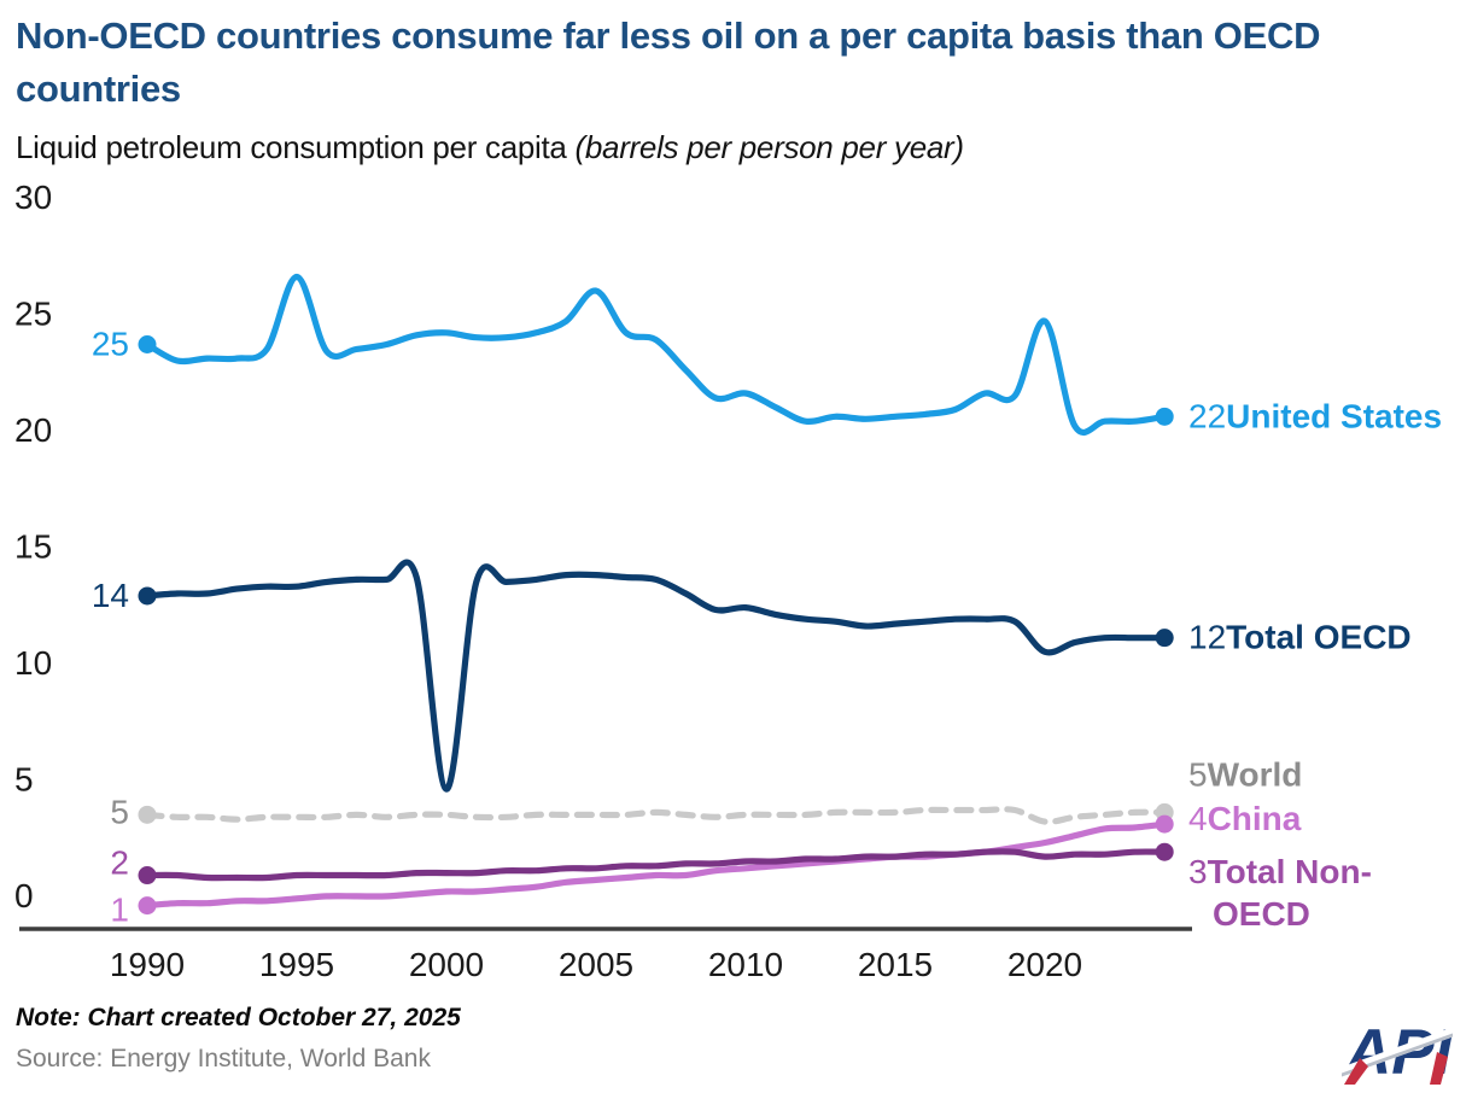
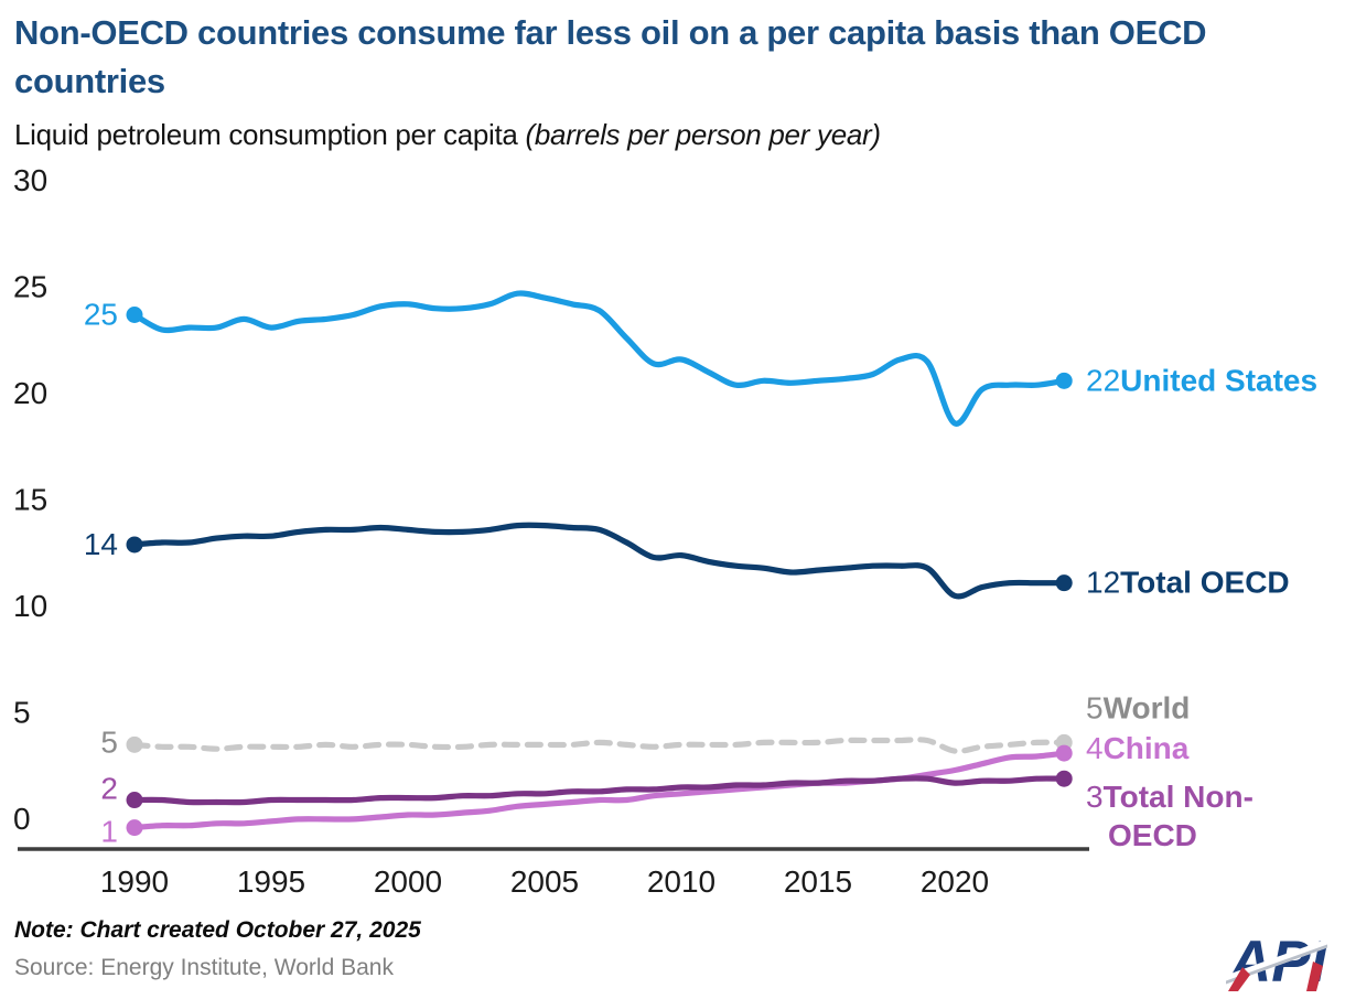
United States/1995: 27.9 -> 24.4
Total OECD/2000: 5.9 -> 14.9
United States/2005: 27.3 -> 25.8
United States/2020: 26.0 -> 19.9
